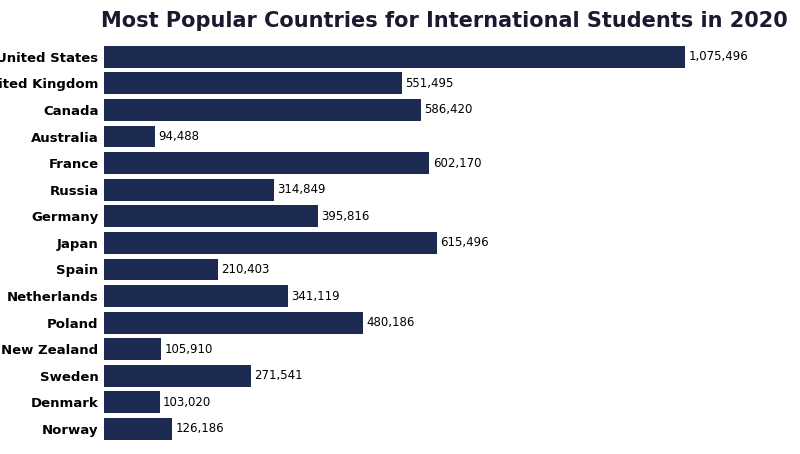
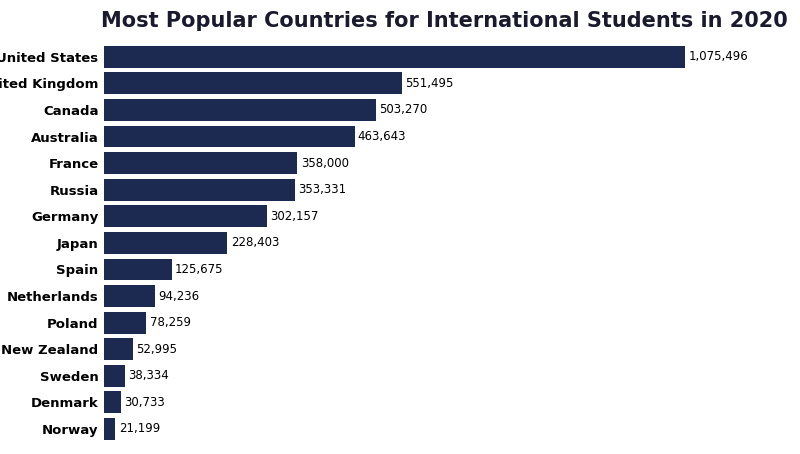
Canada: 586,420 -> 503,270
Australia: 94,488 -> 463,643
France: 602,170 -> 358,000
Russia: 314,849 -> 353,331
Germany: 395,816 -> 302,157
Japan: 615,496 -> 228,403
Spain: 210,403 -> 125,675
Netherlands: 341,119 -> 94,236
Poland: 480,186 -> 78,259
New Zealand: 105,910 -> 52,995
Sweden: 271,541 -> 38,334
Denmark: 103,020 -> 30,733
Norway: 126,186 -> 21,199
